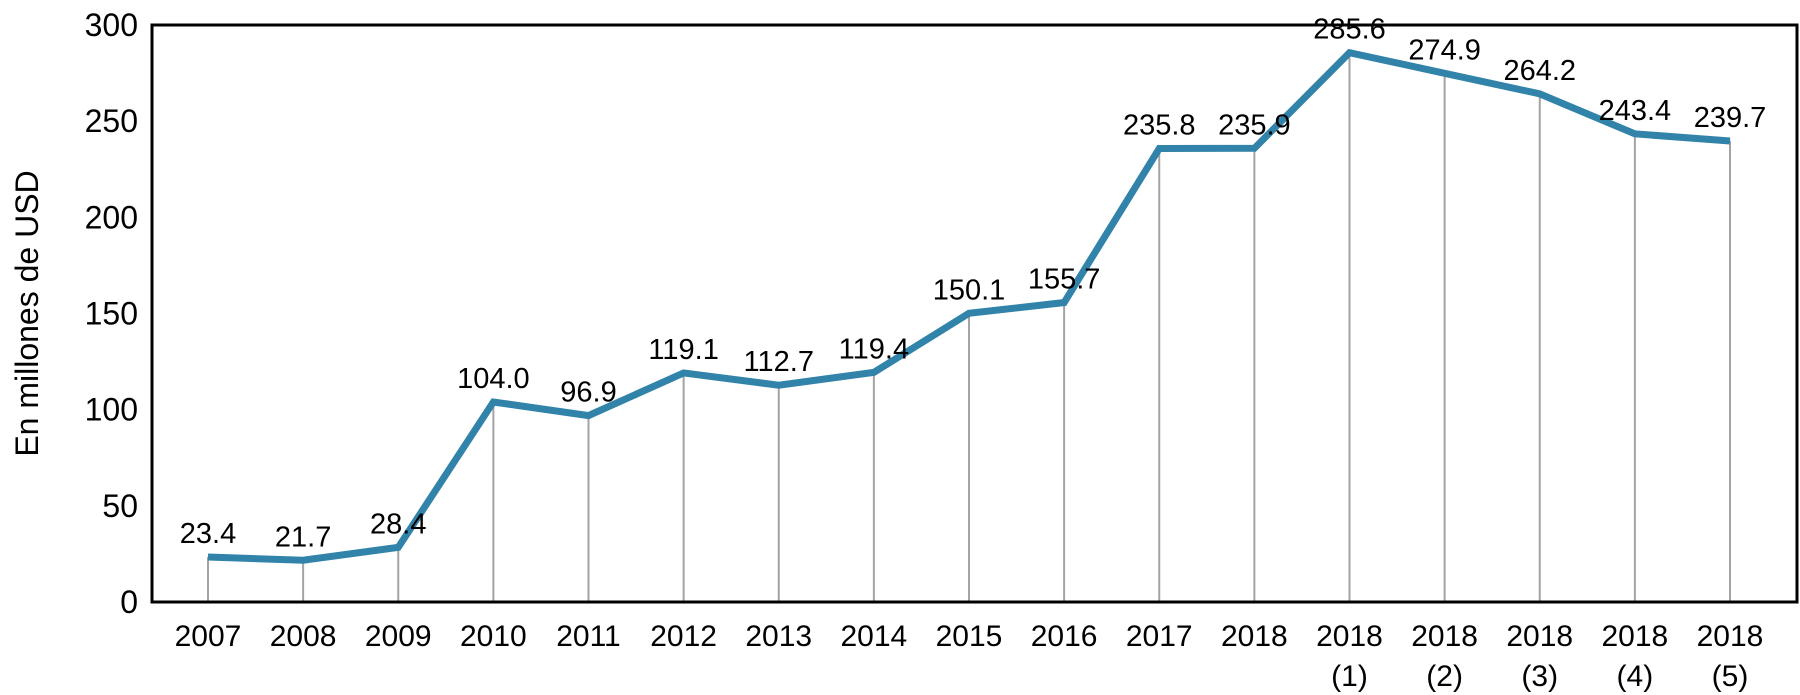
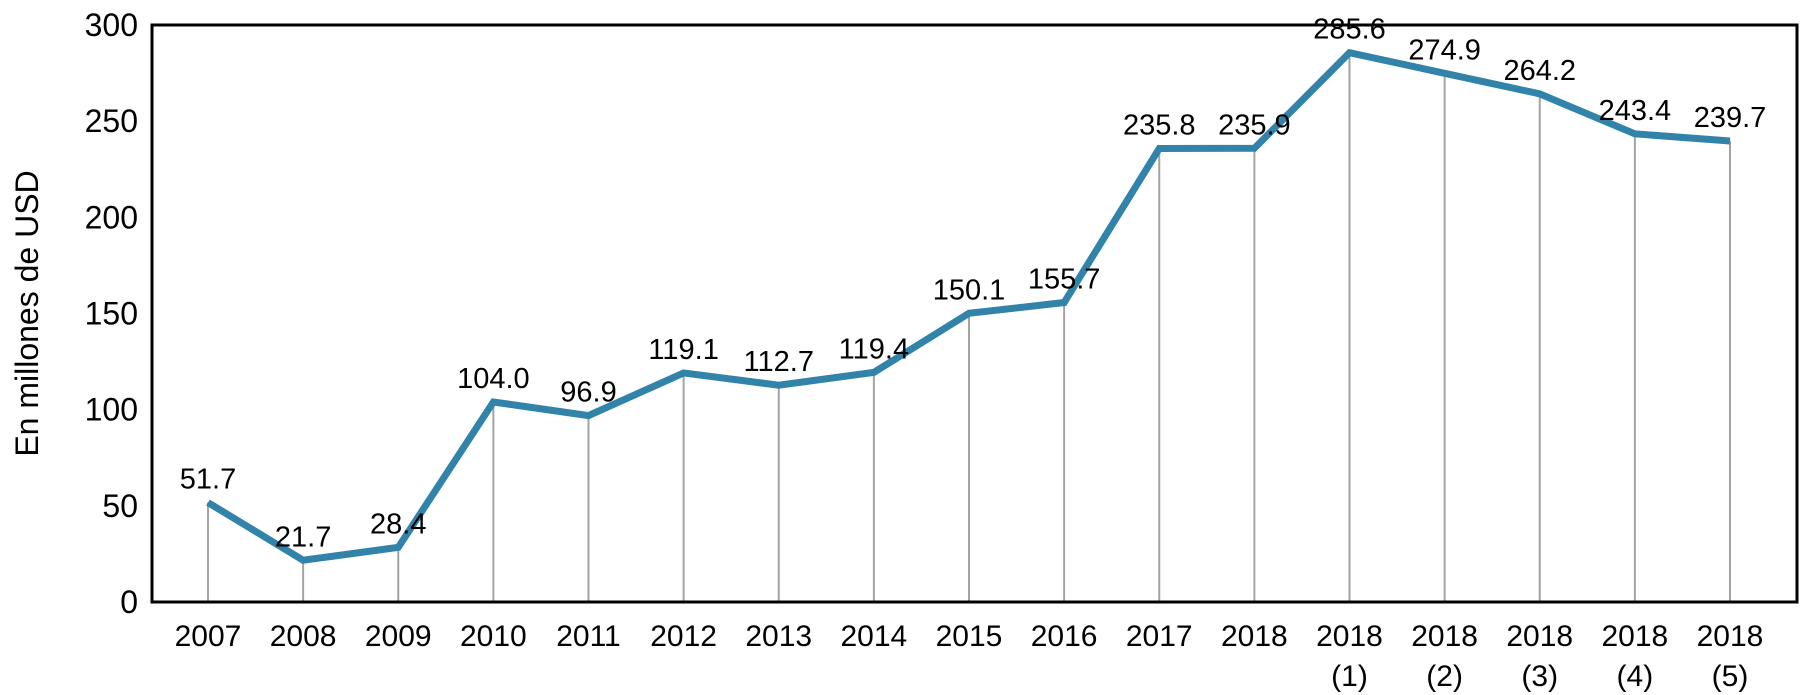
2007: 23.4 -> 51.7
